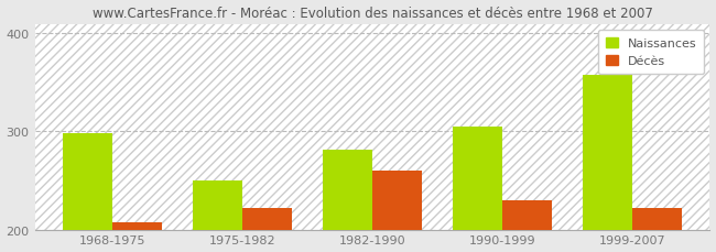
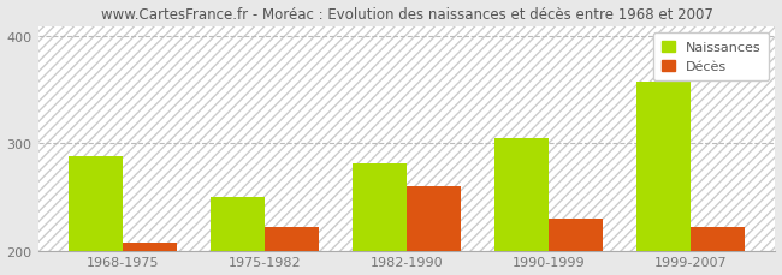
Naissances/1968-1975: 298 -> 288
